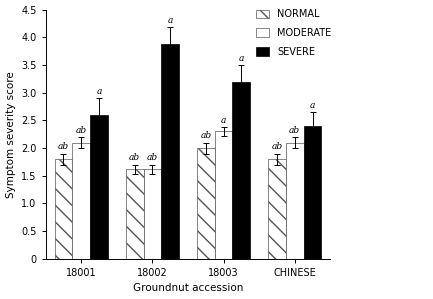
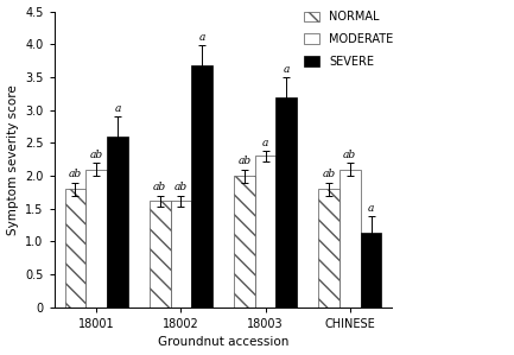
SEVERE/18002: 3.88 -> 3.68
SEVERE/CHINESE: 2.40 -> 1.14
